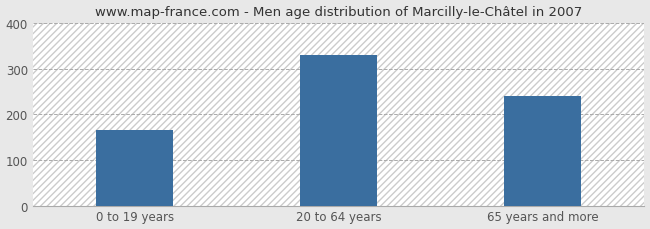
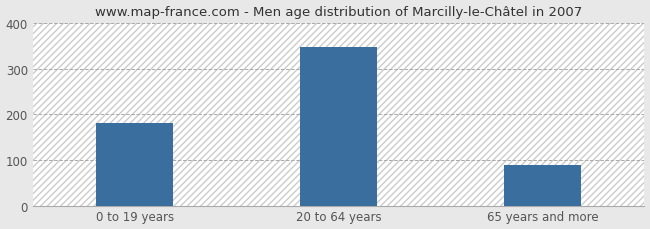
0 to 19 years: 165 -> 181
20 to 64 years: 330 -> 348
65 years and more: 240 -> 88
